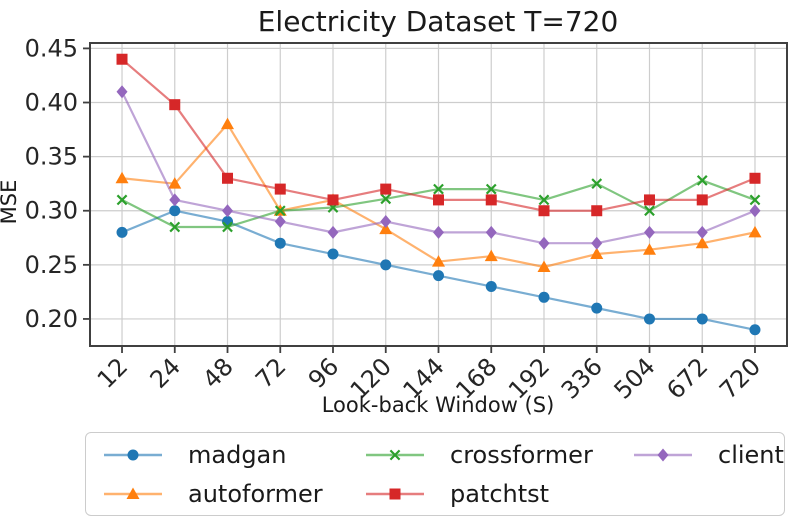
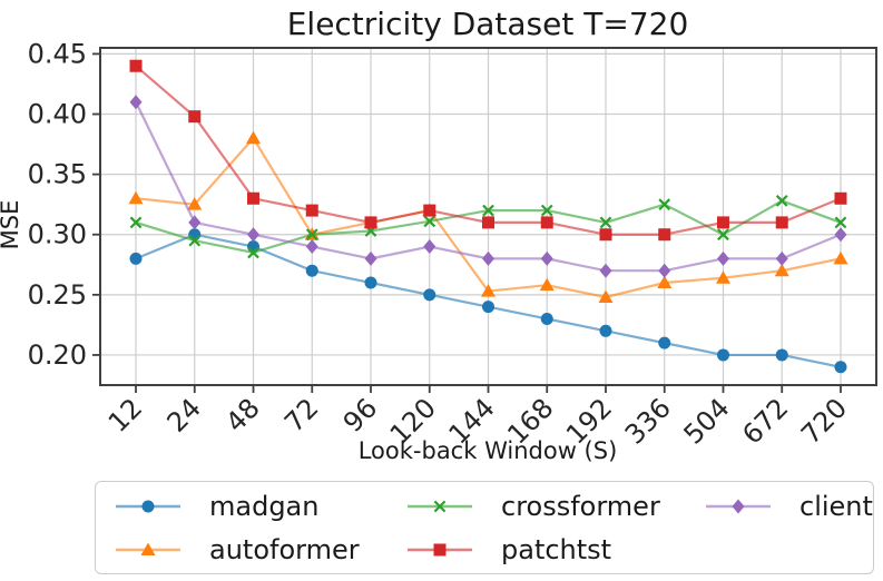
crossformer/24: 0.285 -> 0.295
autoformer/120: 0.283 -> 0.320
